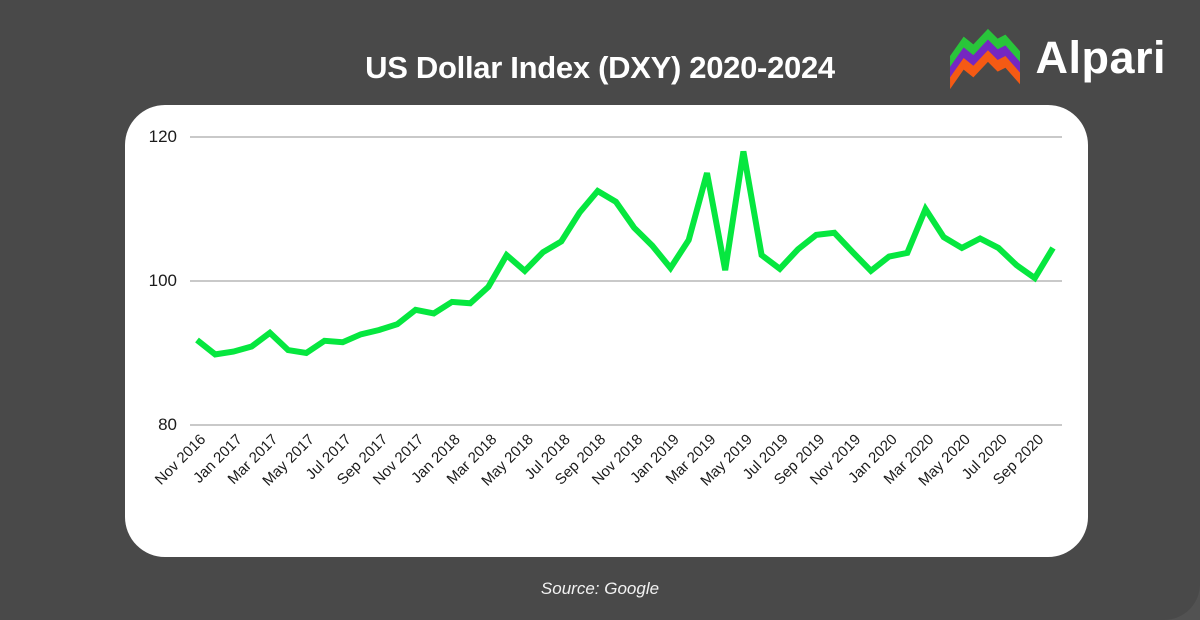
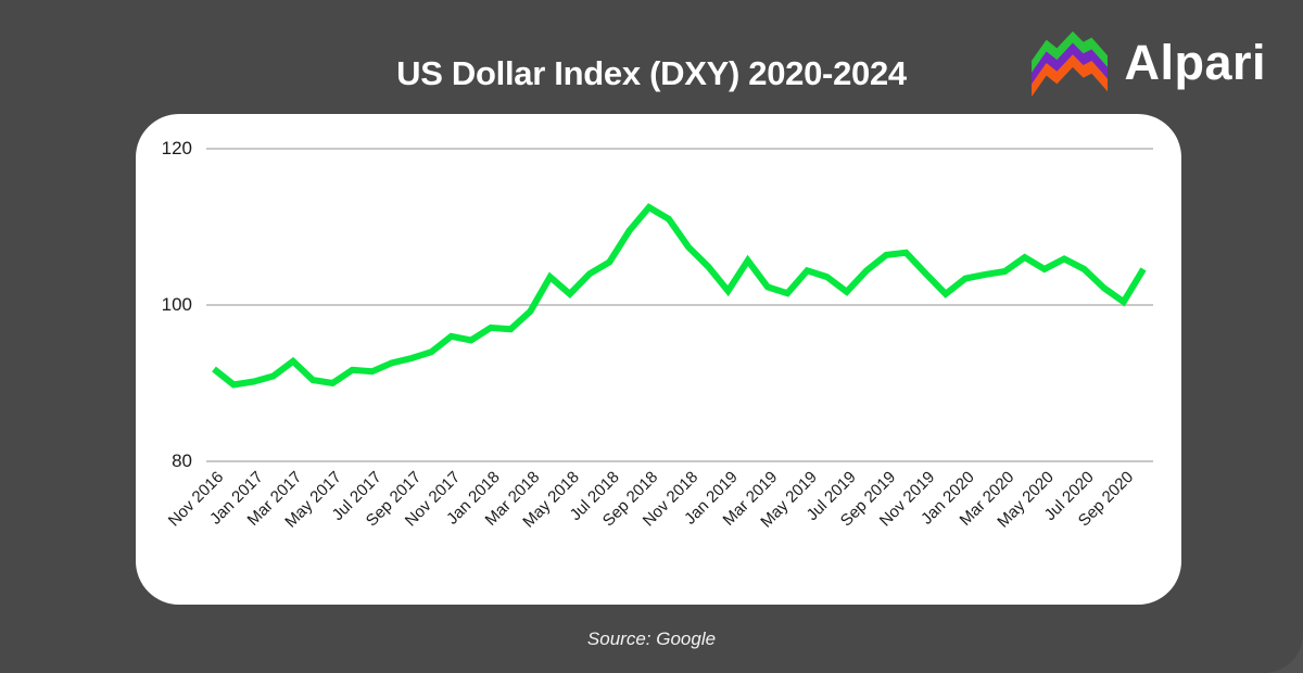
Mar 2019: 115 -> 102
May 2019: 118 -> 104
Mar 2020: 110 -> 104
